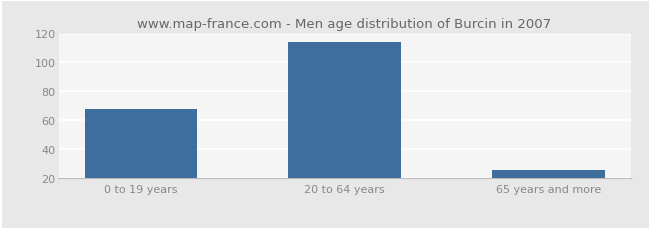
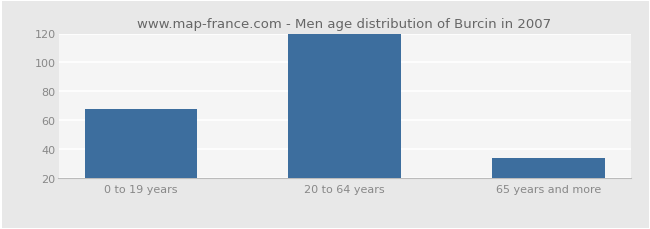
20 to 64 years: 114 -> 120
65 years and more: 26 -> 34
